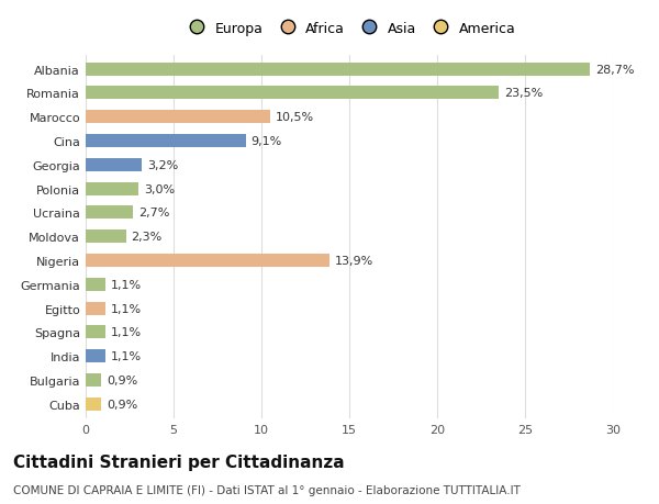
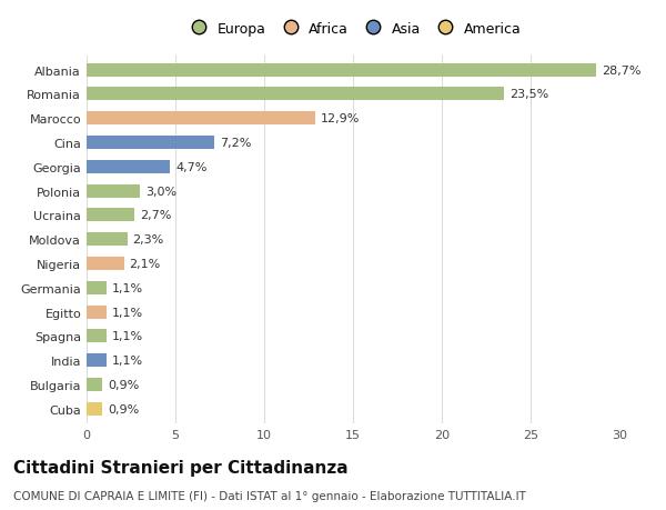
Marocco: 10,5% -> 12,9%
Cina: 9,1% -> 7,2%
Georgia: 3,2% -> 4,7%
Nigeria: 13,9% -> 2,1%
